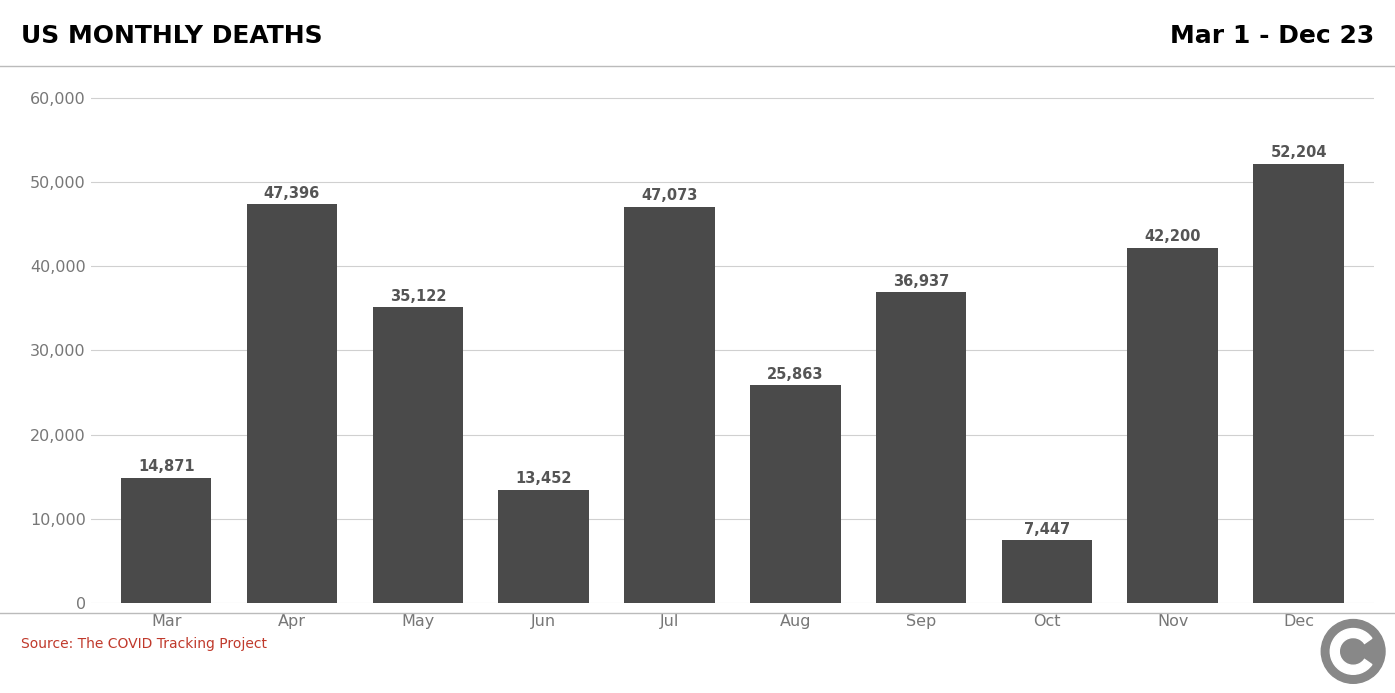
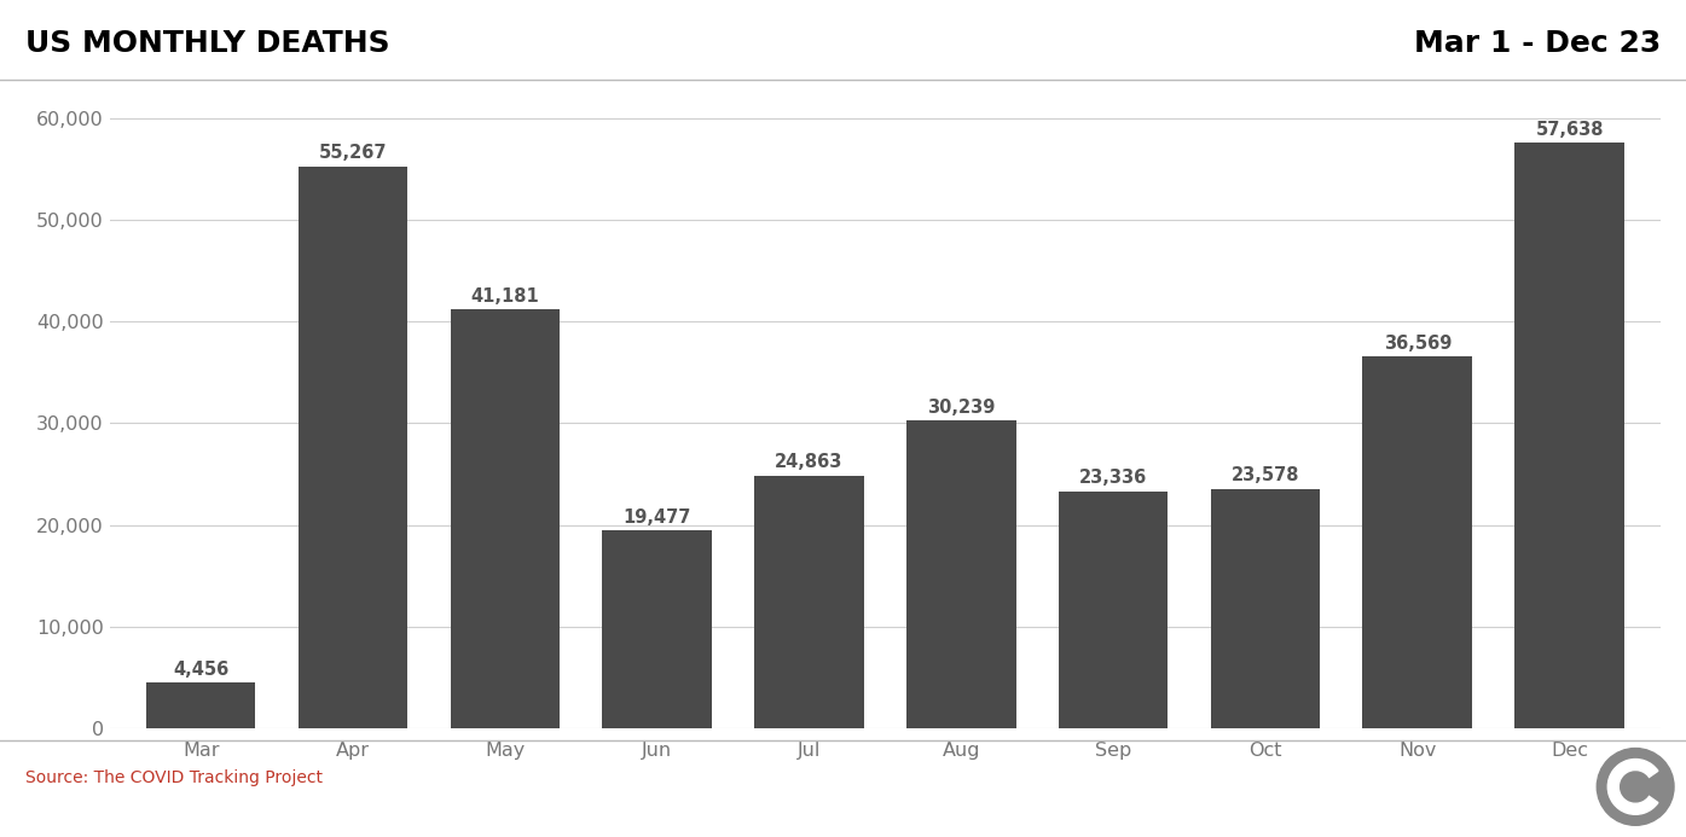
Mar: 14,871 -> 4,456
Apr: 47,396 -> 55,267
May: 35,122 -> 41,181
Jun: 13,452 -> 19,477
Jul: 47,073 -> 24,863
Aug: 25,863 -> 30,239
Sep: 36,937 -> 23,336
Oct: 7,447 -> 23,578
Nov: 42,200 -> 36,569
Dec: 52,204 -> 57,638
